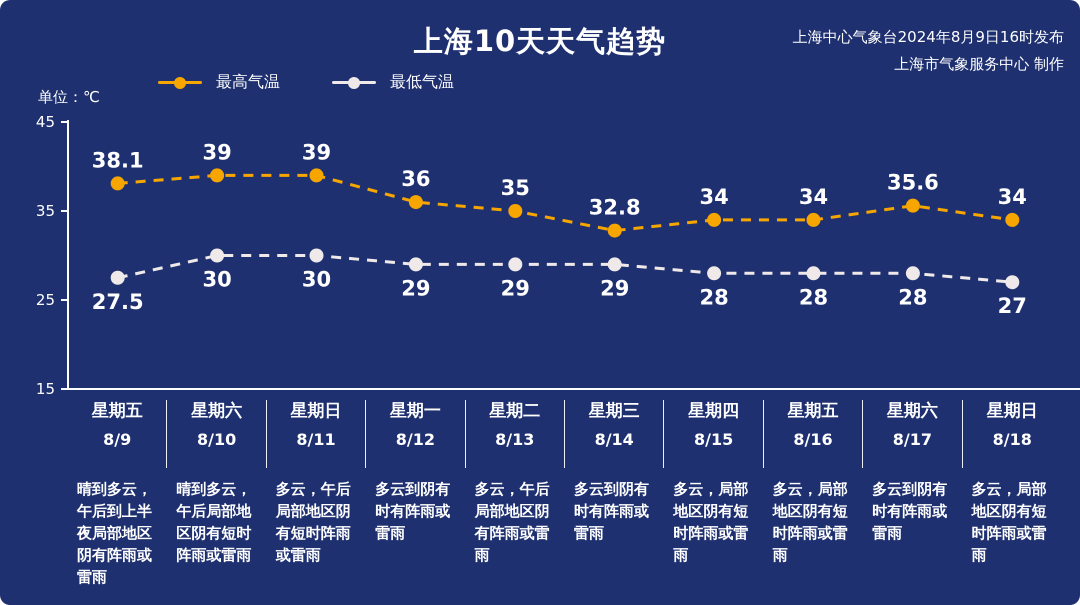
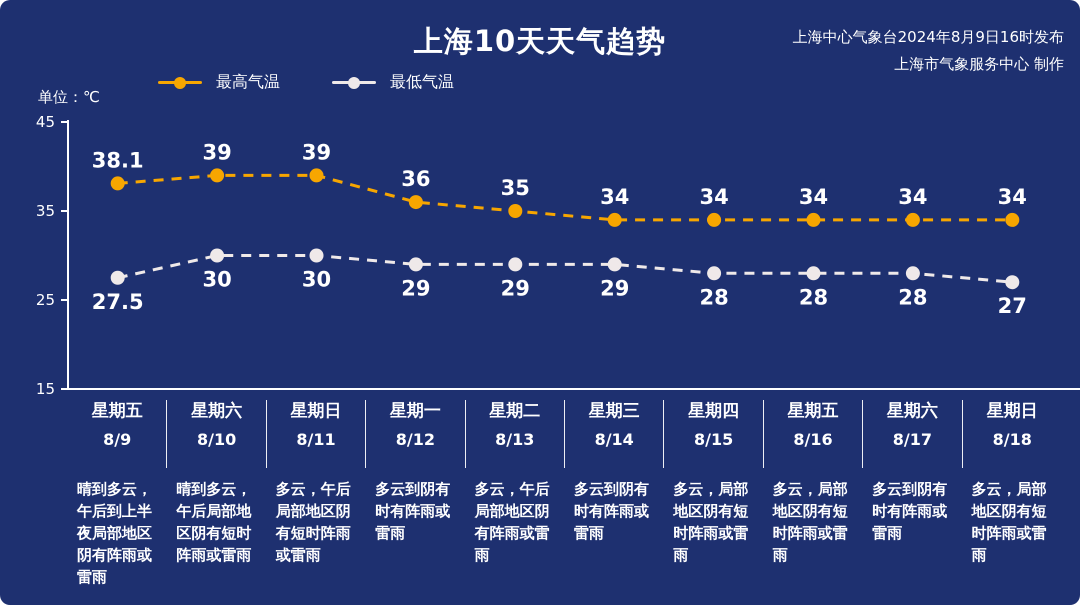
最高气温/8/14: 32.8 -> 34
最高气温/8/17: 35.6 -> 34
